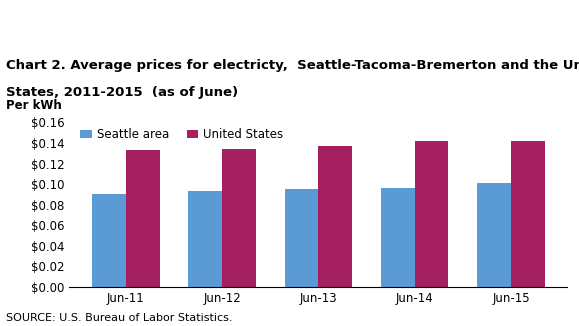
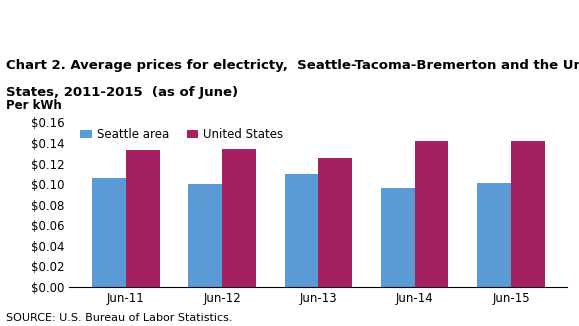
Seattle area/Jun-11: $0.090 -> $0.106
Seattle area/Jun-12: $0.093 -> $0.100
Seattle area/Jun-13: $0.095 -> $0.110
United States/Jun-13: $0.137 -> $0.125
